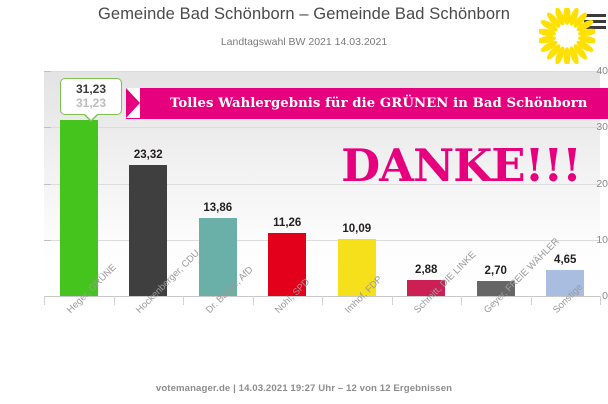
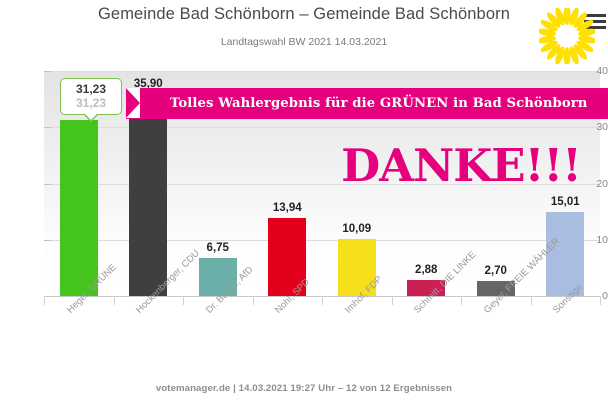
Hockenberger, CDU: 23,32 -> 35,90
Dr. Balzer, AfD: 13,86 -> 6,75
Nohl, SPD: 11,26 -> 13,94
Sonstige: 4,65 -> 15,01
